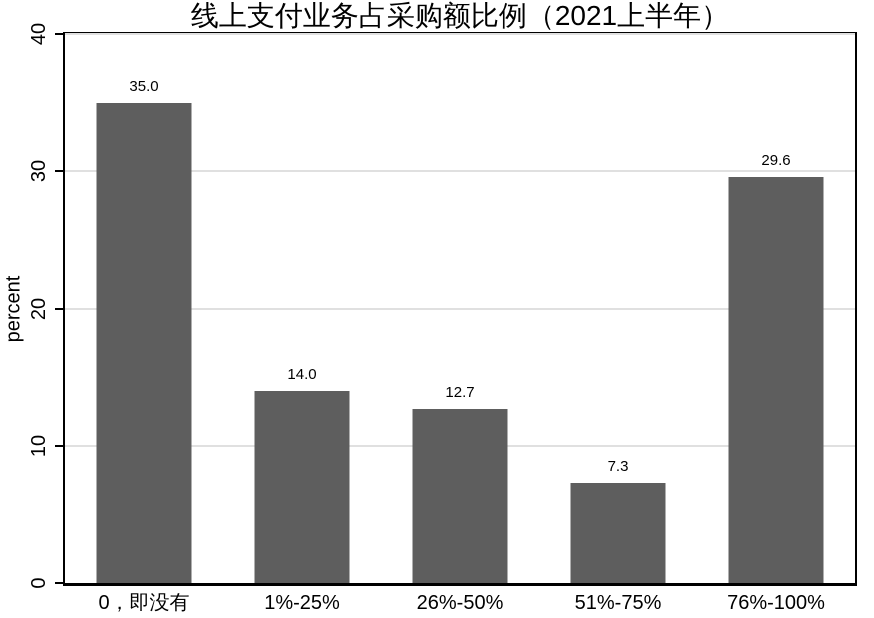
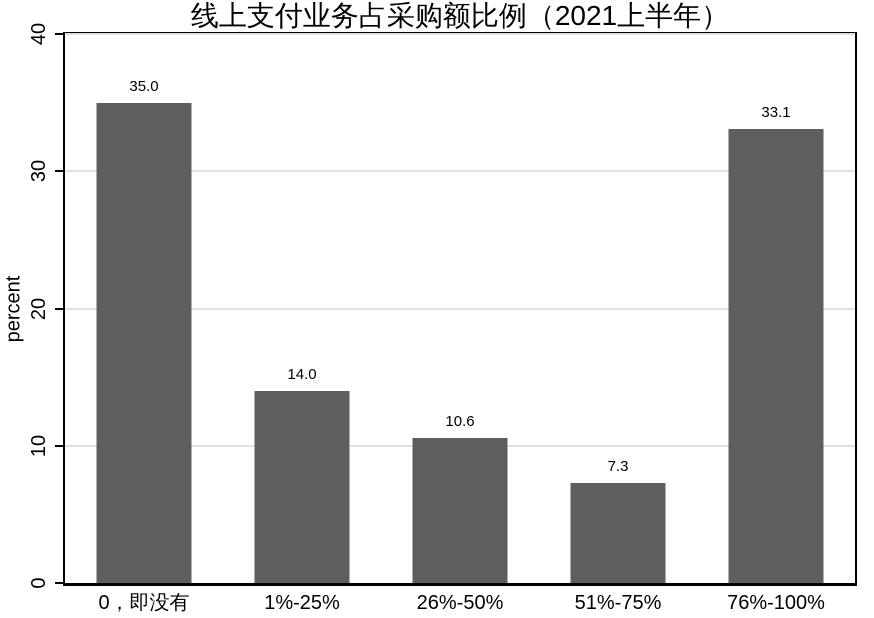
26%-50%: 12.7 -> 10.6
76%-100%: 29.6 -> 33.1
